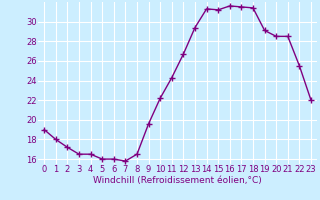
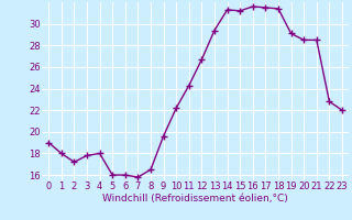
3: 16.5 -> 17.8
4: 16.5 -> 18.0
22: 25.5 -> 22.8
